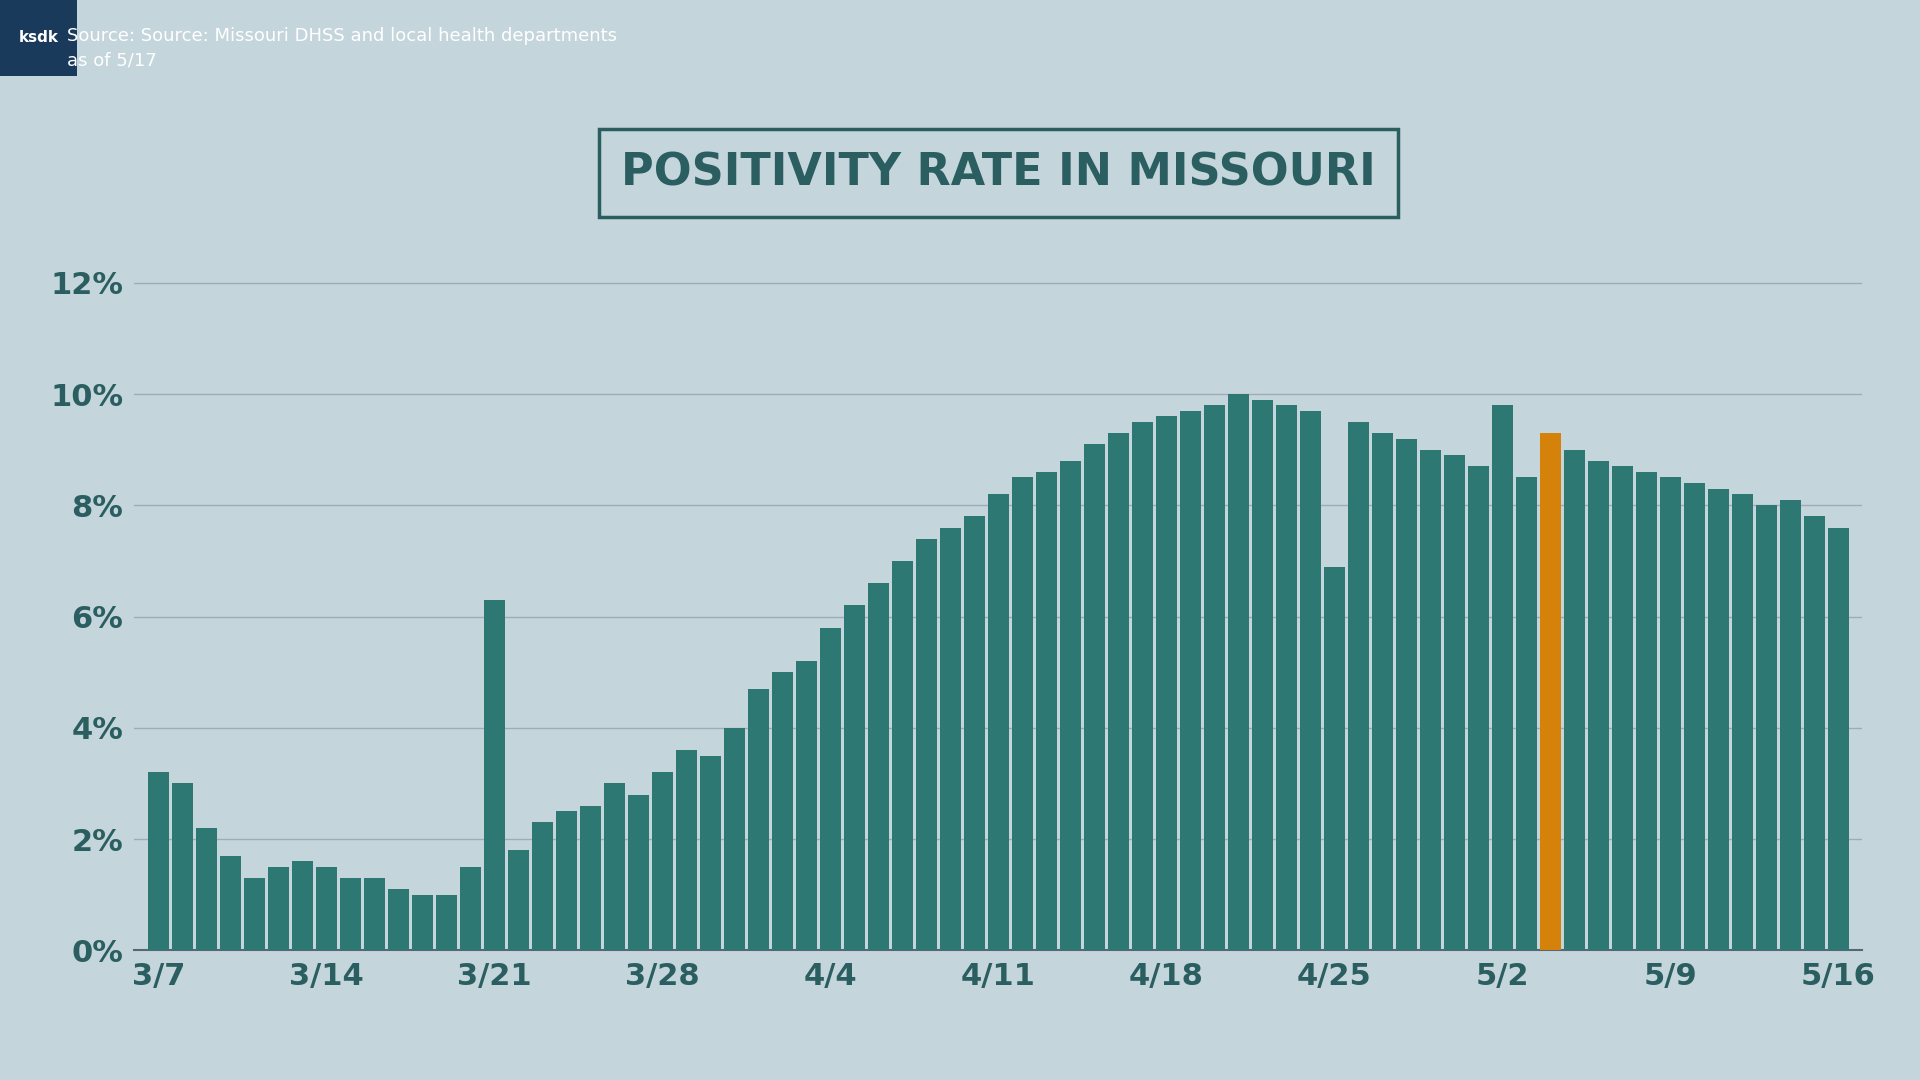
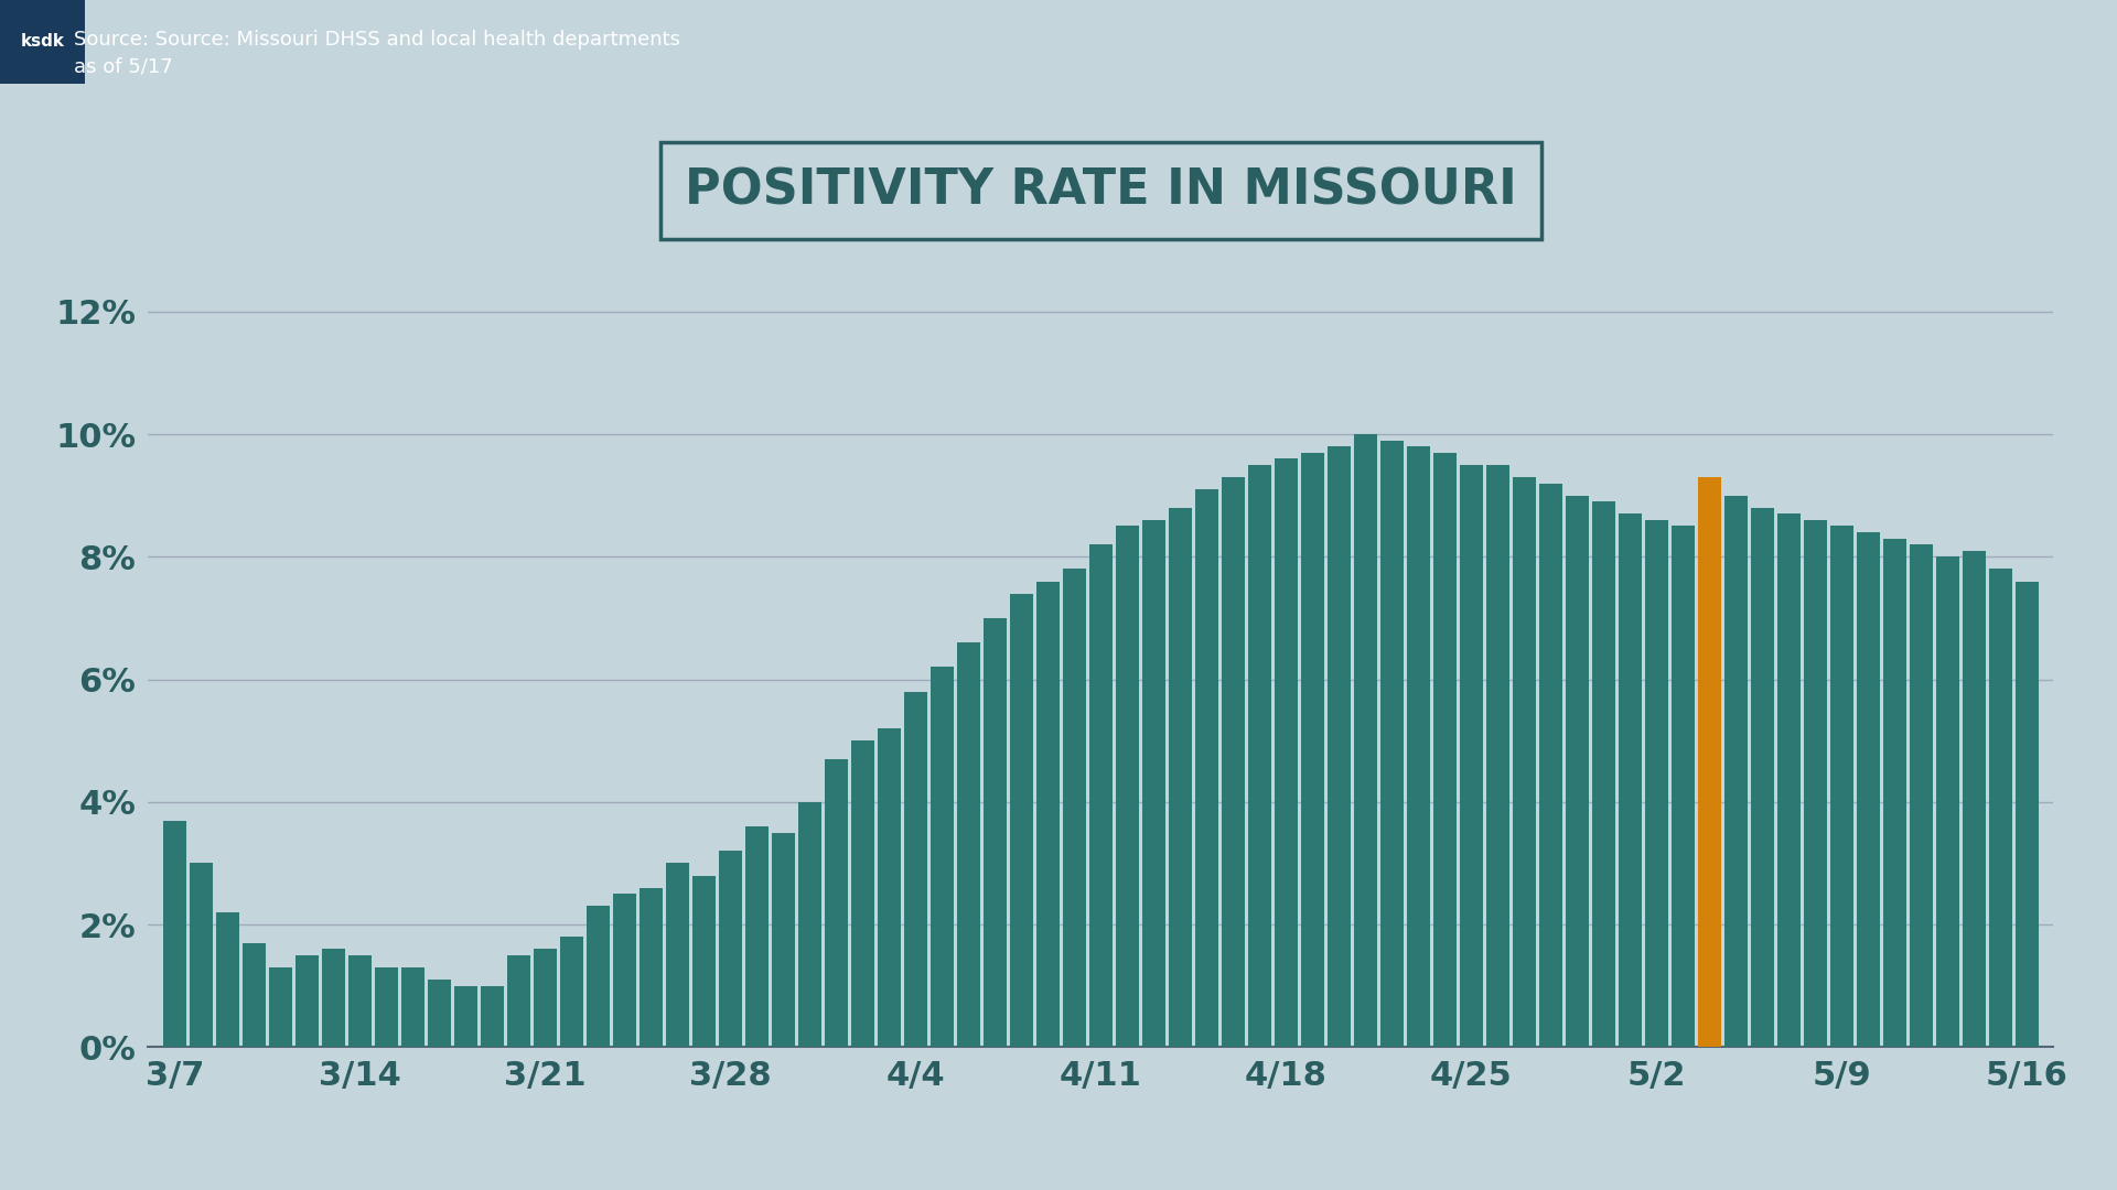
3/7: 3.2% -> 3.7%
3/21: 6.3% -> 1.6%
4/25: 6.9% -> 9.5%
5/2: 9.8% -> 8.6%
